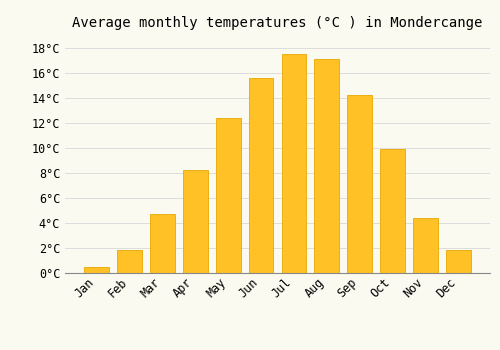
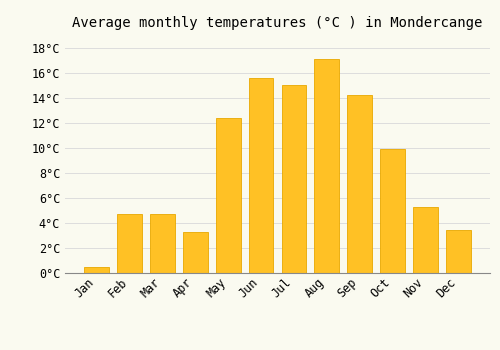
Feb: 1.8°C -> 4.7°C
Apr: 8.2°C -> 3.3°C
Jul: 17.5°C -> 15.0°C
Nov: 4.4°C -> 5.3°C
Dec: 1.8°C -> 3.4°C
